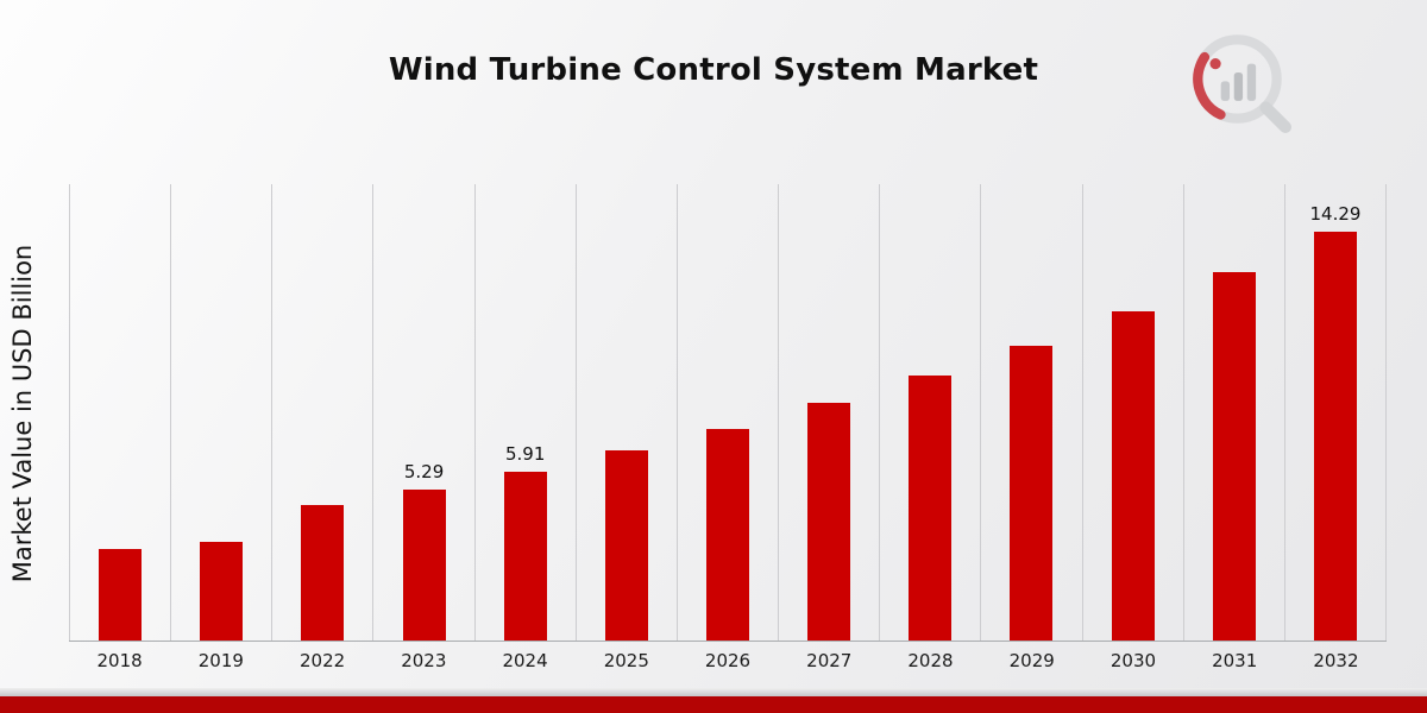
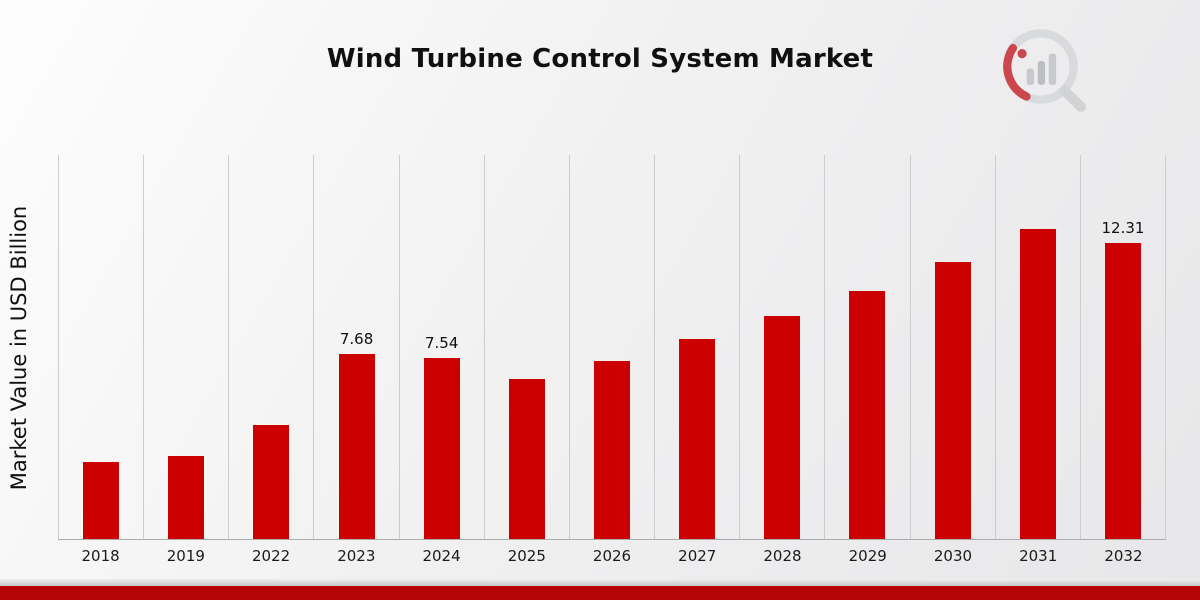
2023: 5.29 -> 7.68
2024: 5.91 -> 7.54
2032: 14.29 -> 12.31
